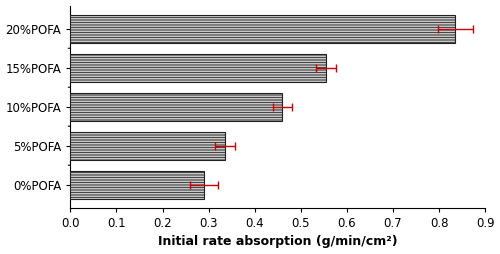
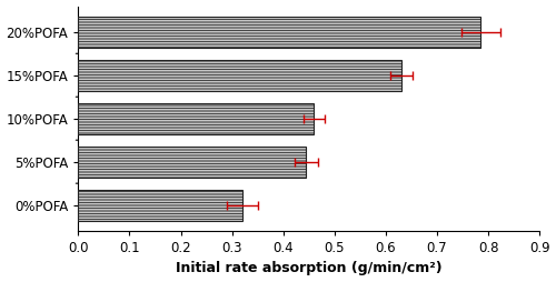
20%POFA: 0.835 -> 0.785
15%POFA: 0.555 -> 0.630
5%POFA: 0.335 -> 0.445
0%POFA: 0.290 -> 0.320
